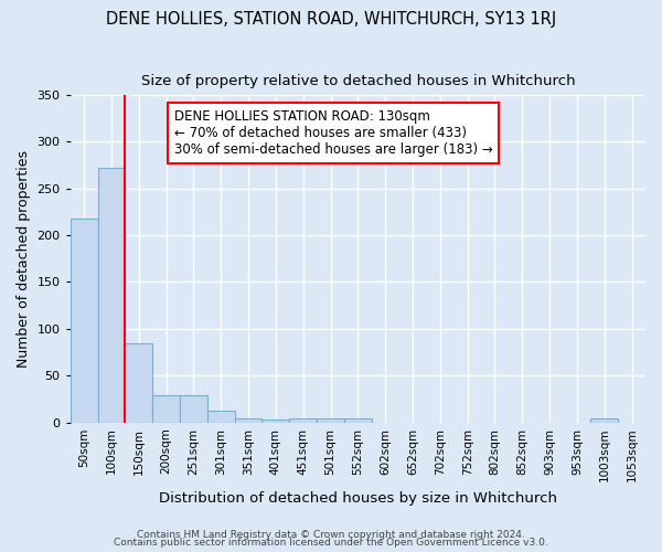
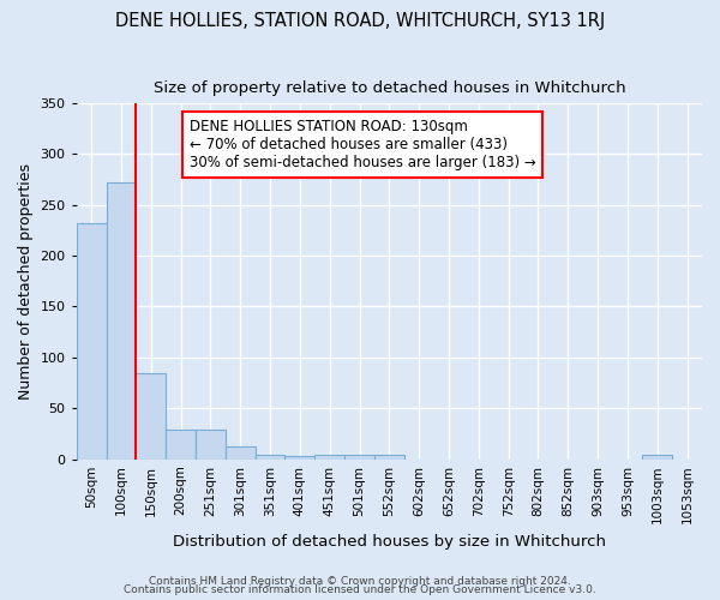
50sqm: 218 -> 232
